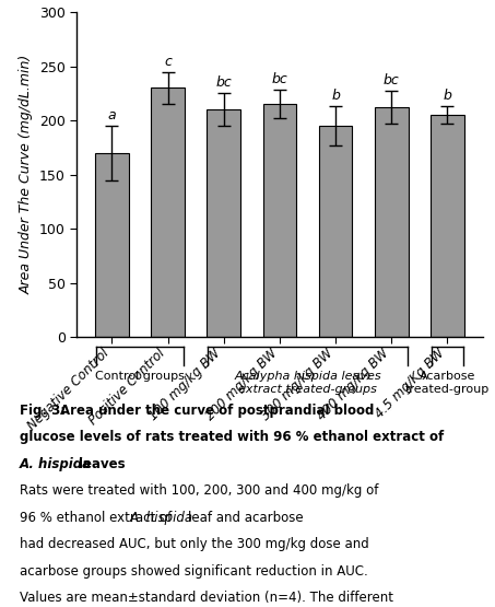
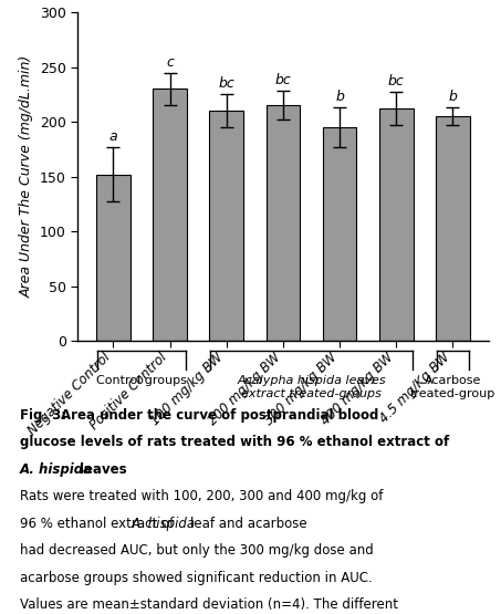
Negative Control: 170 -> 152
